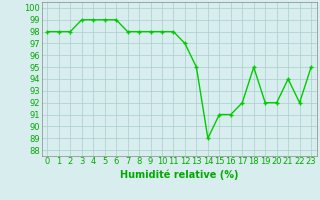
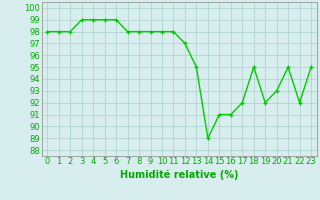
20: 92 -> 93
21: 94 -> 95
